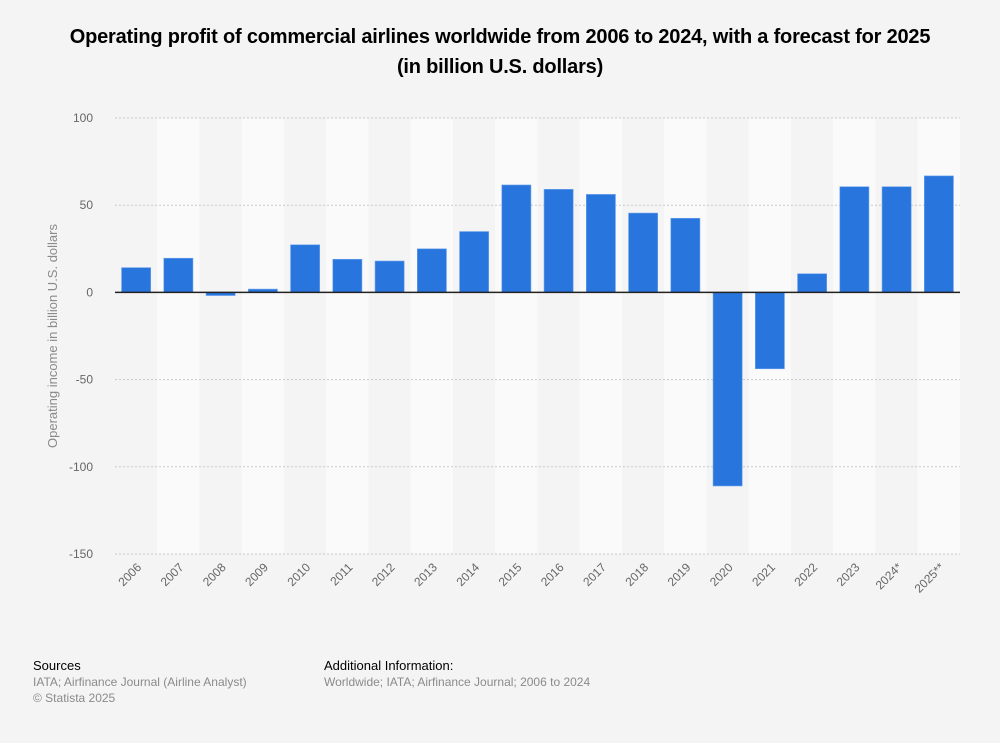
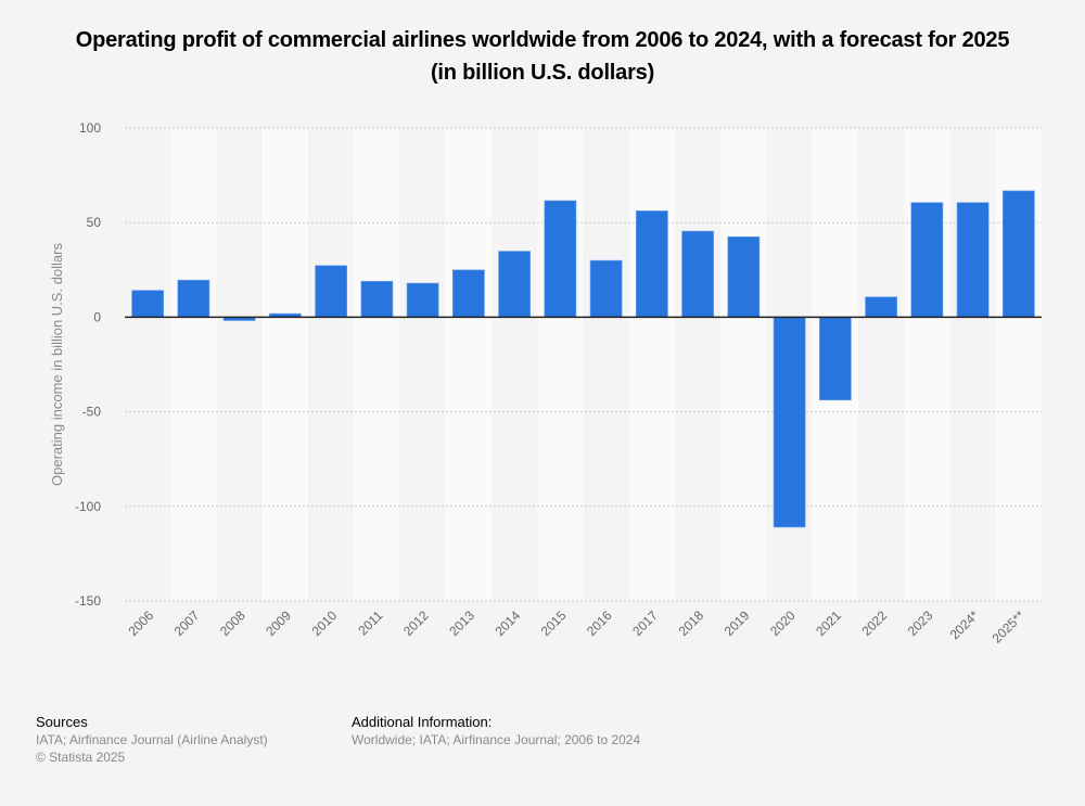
2016: 59 -> 30
